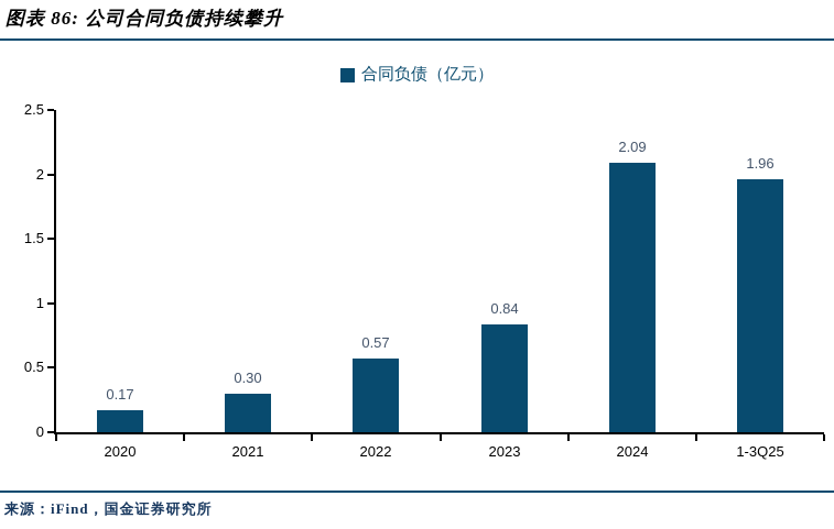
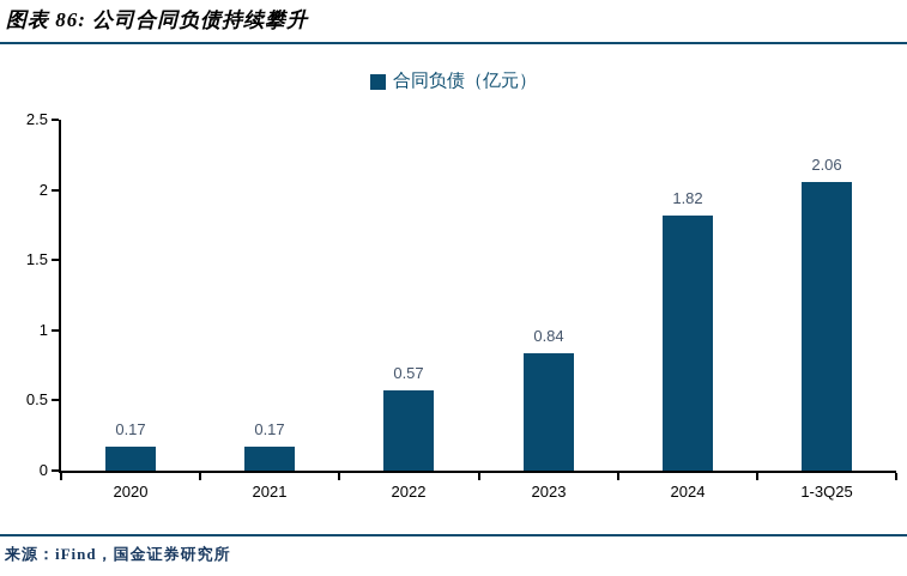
2021: 0.30 -> 0.17
2024: 2.09 -> 1.82
1-3Q25: 1.96 -> 2.06
